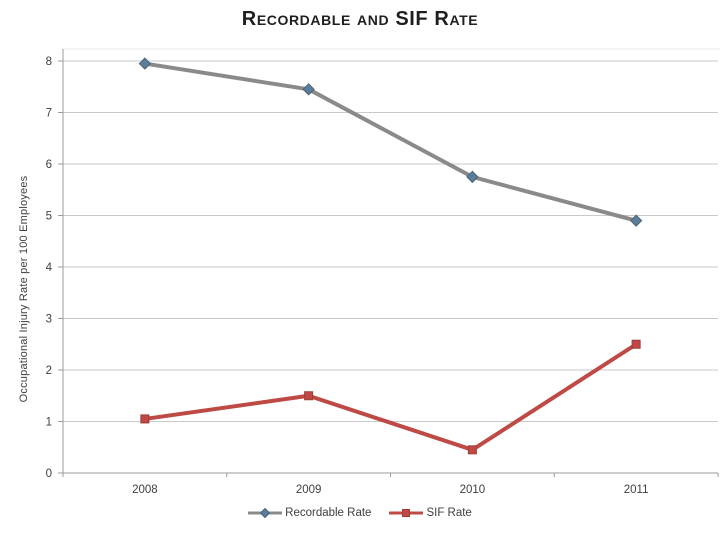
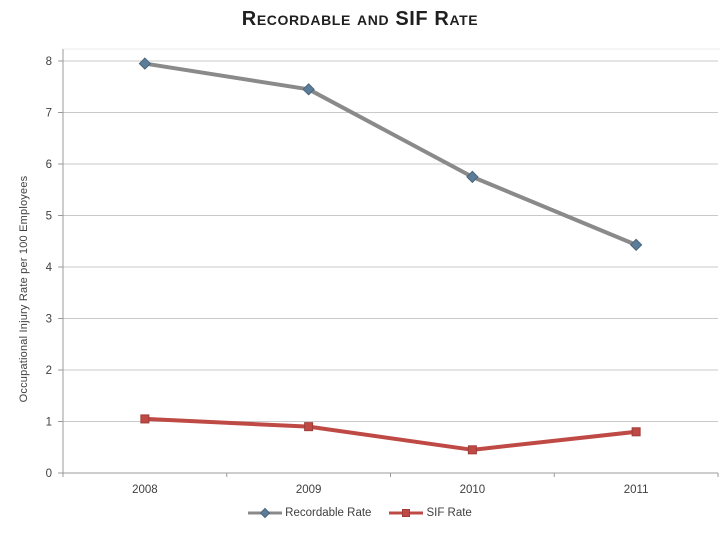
SIF Rate/2009: 1.5 -> 0.9
Recordable Rate/2011: 4.9 -> 4.4
SIF Rate/2011: 2.5 -> 0.8
